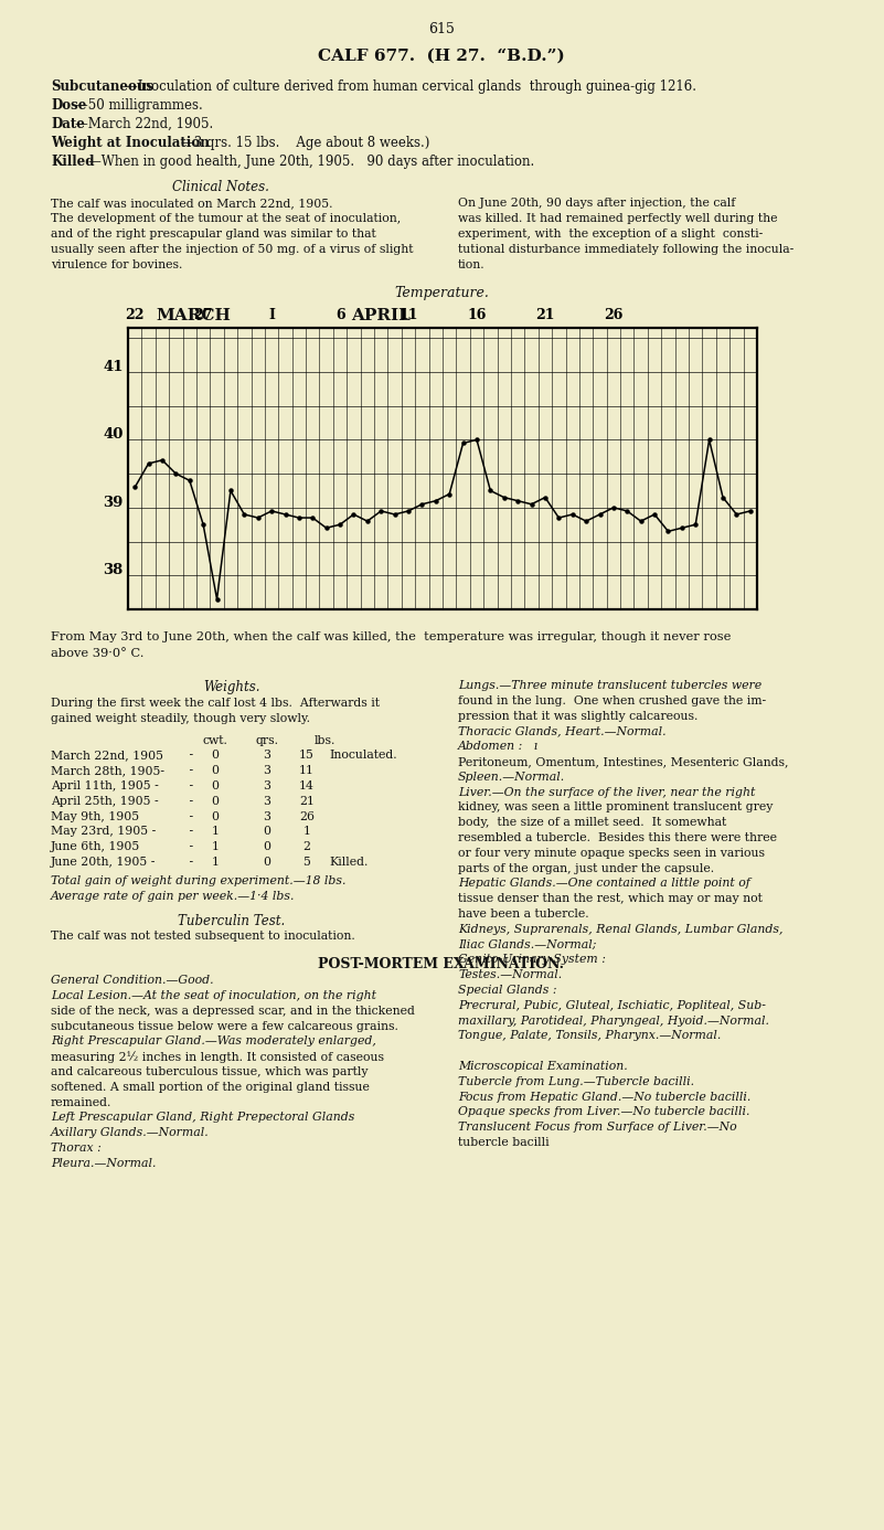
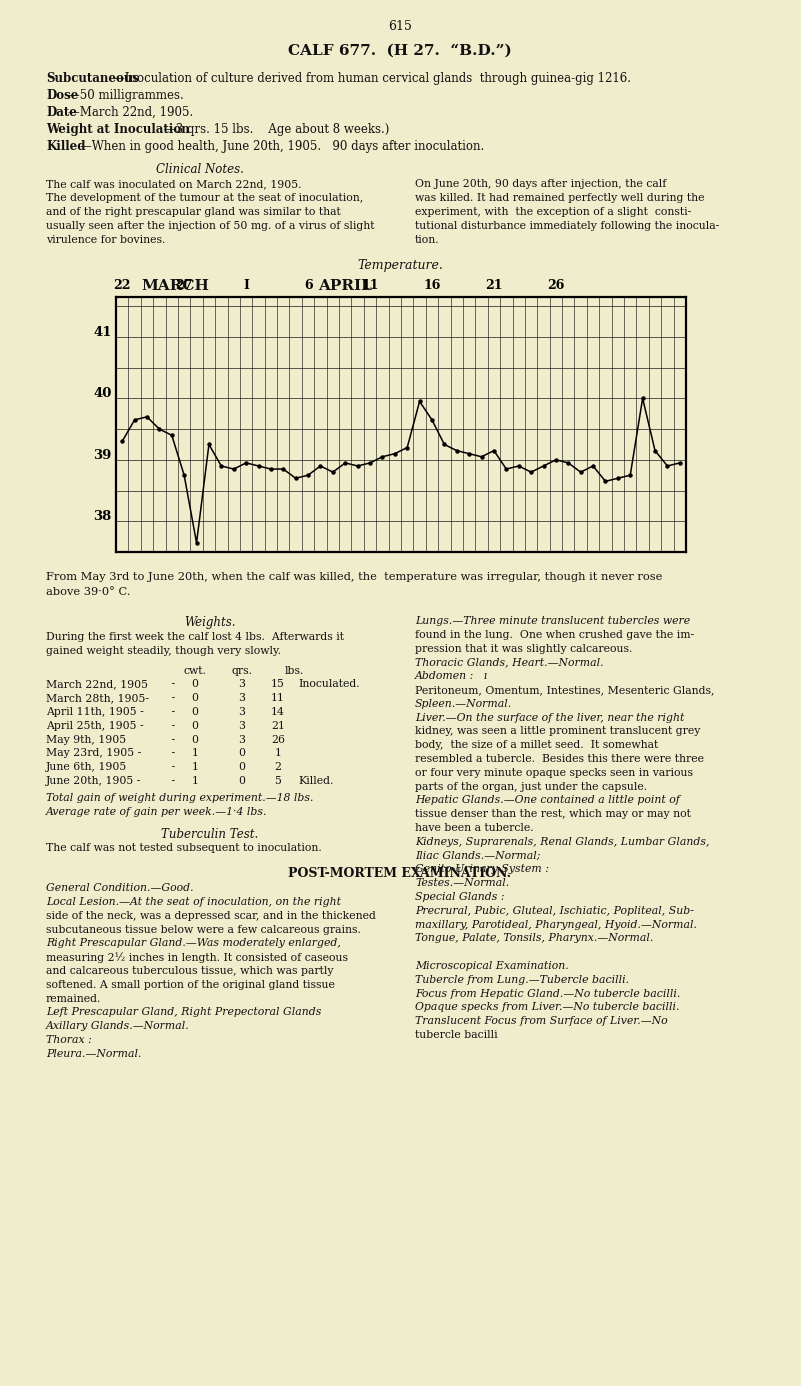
16: 39.90 -> 39.55
